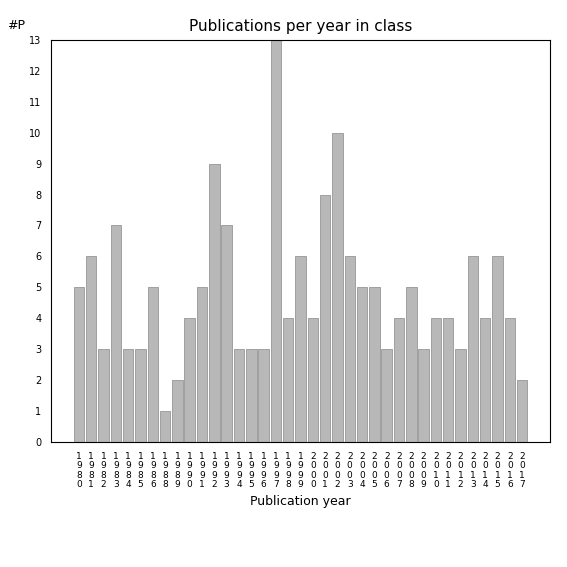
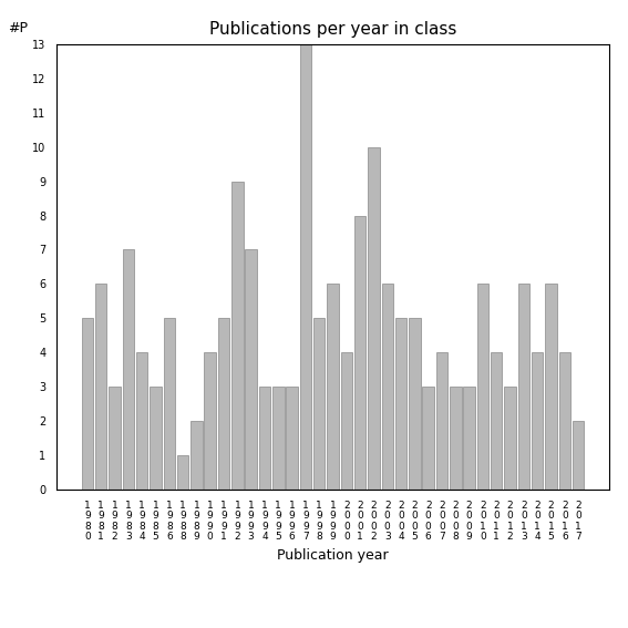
1 9 8 4: 3 -> 4
1 9 9 8: 4 -> 5
2 0 0 8: 5 -> 3
2 0 1 0: 4 -> 6
